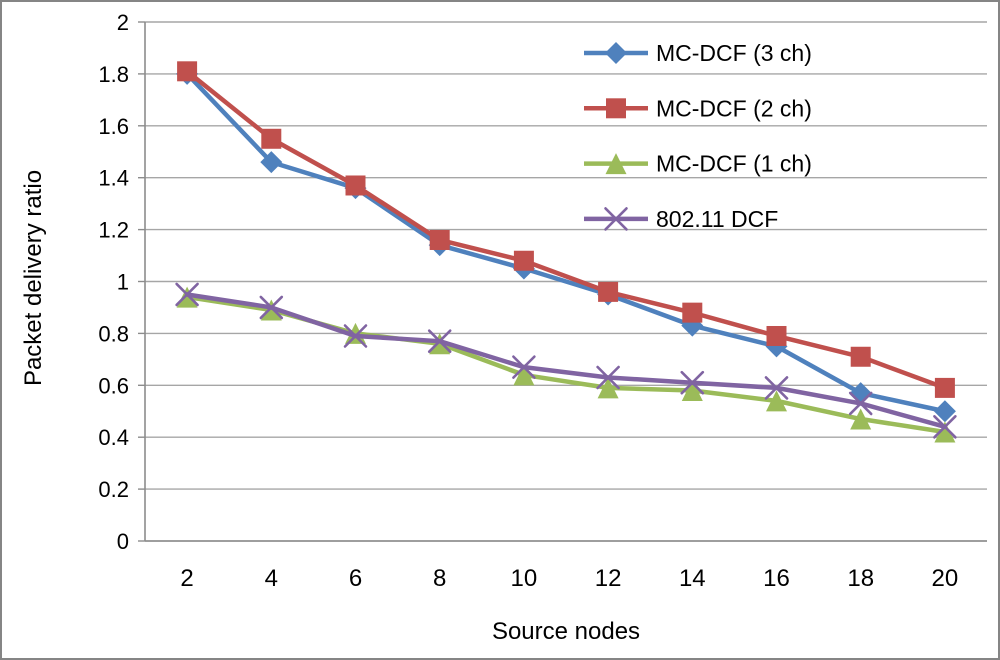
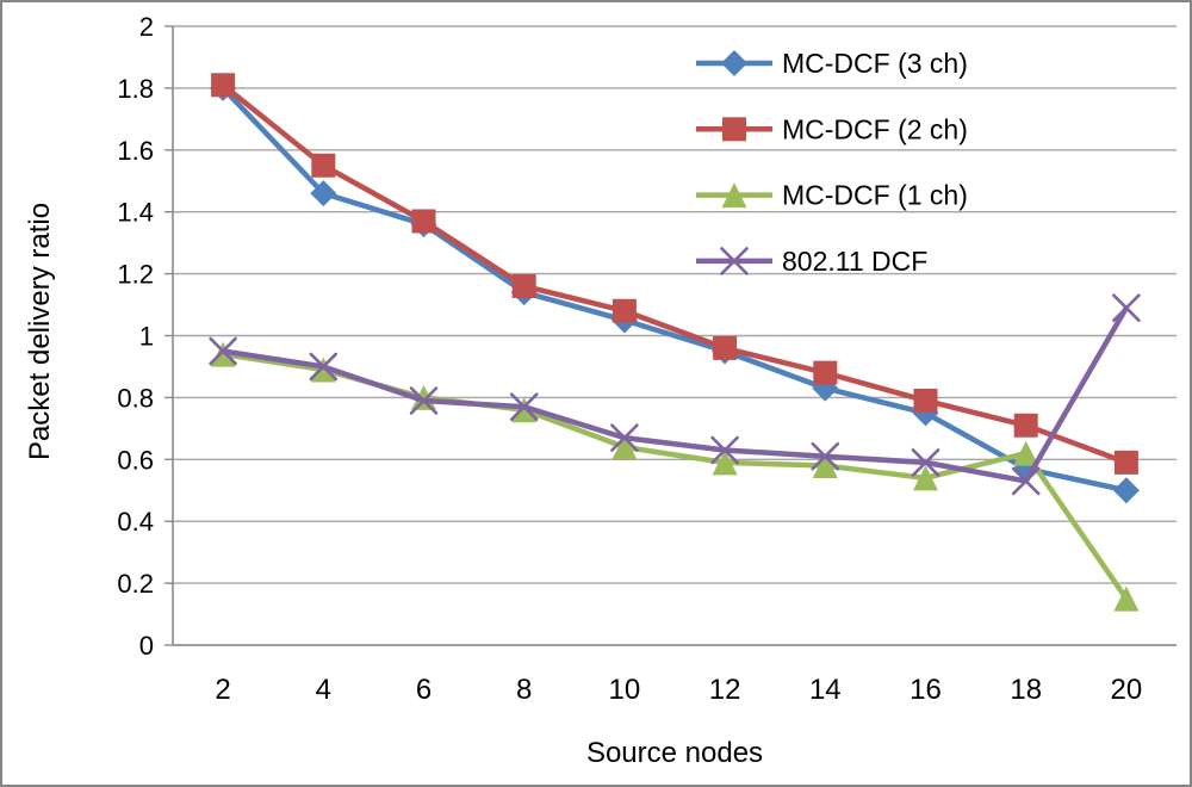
MC-DCF (1 ch)/18: 0.47 -> 0.62
MC-DCF (1 ch)/20: 0.42 -> 0.15
802.11 DCF/20: 0.44 -> 1.09
